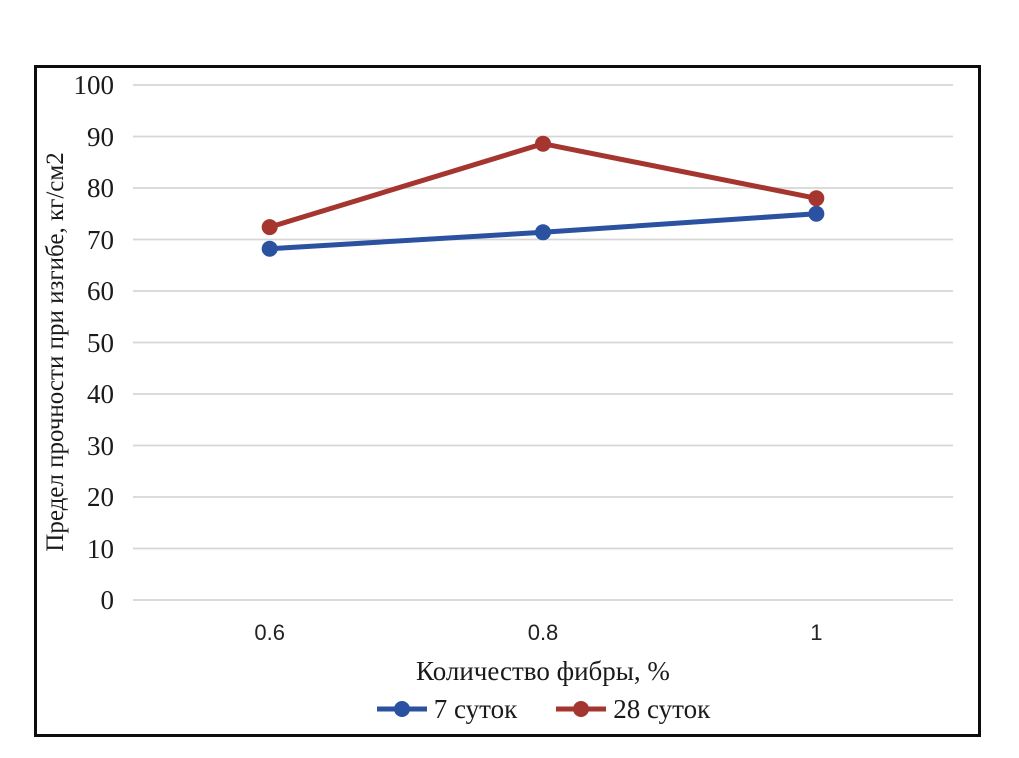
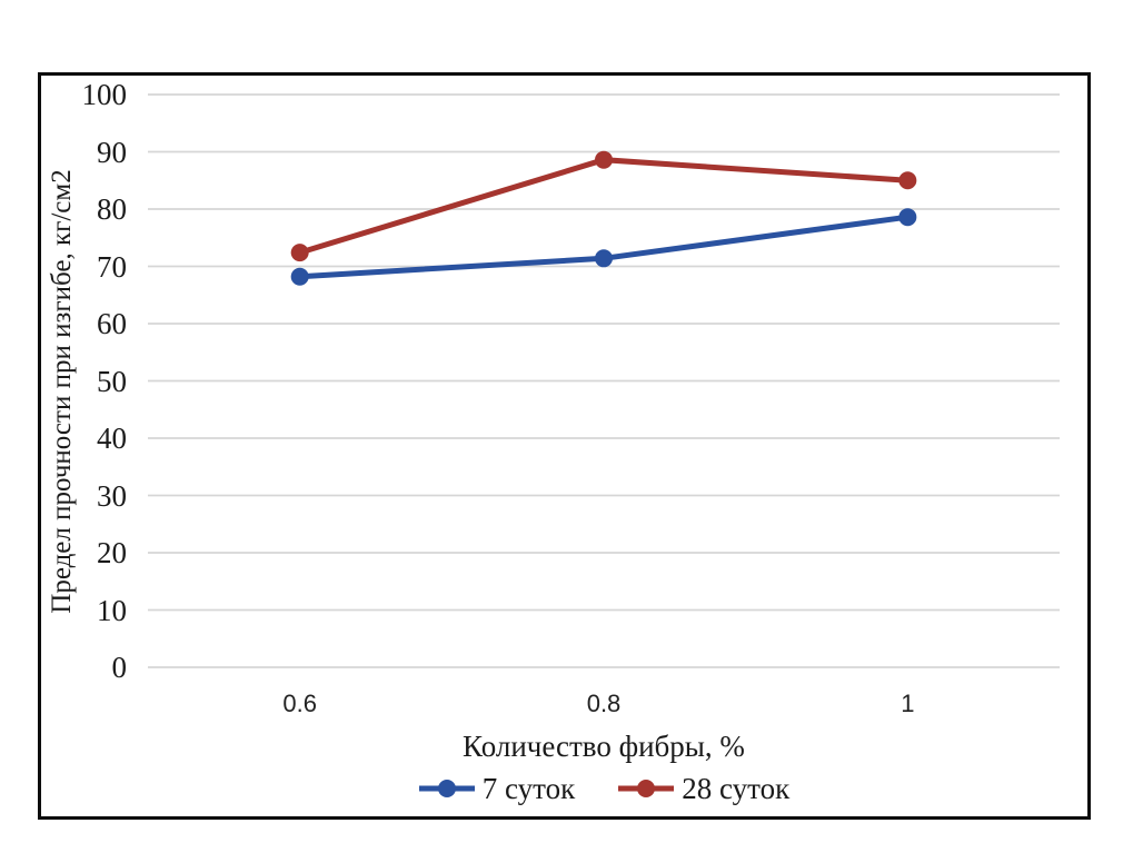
7 суток/1: 75 -> 79
28 суток/1: 78 -> 85
